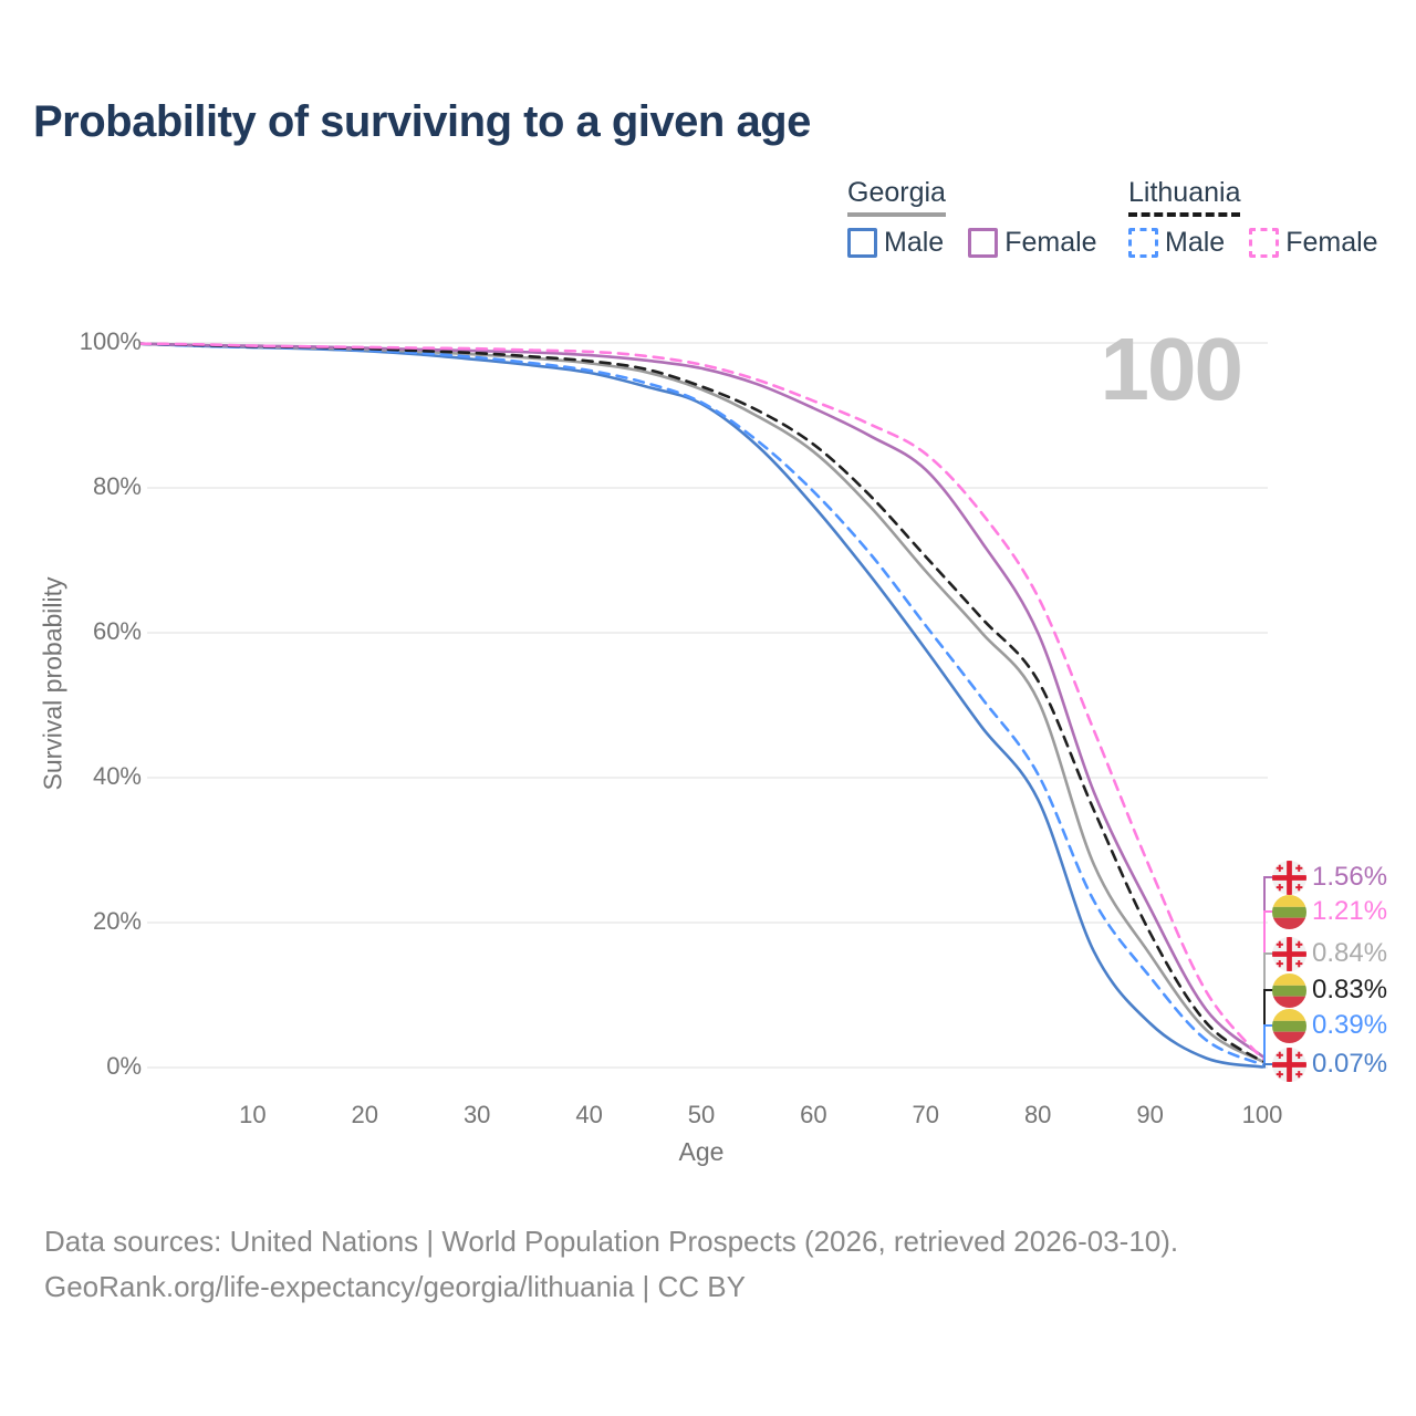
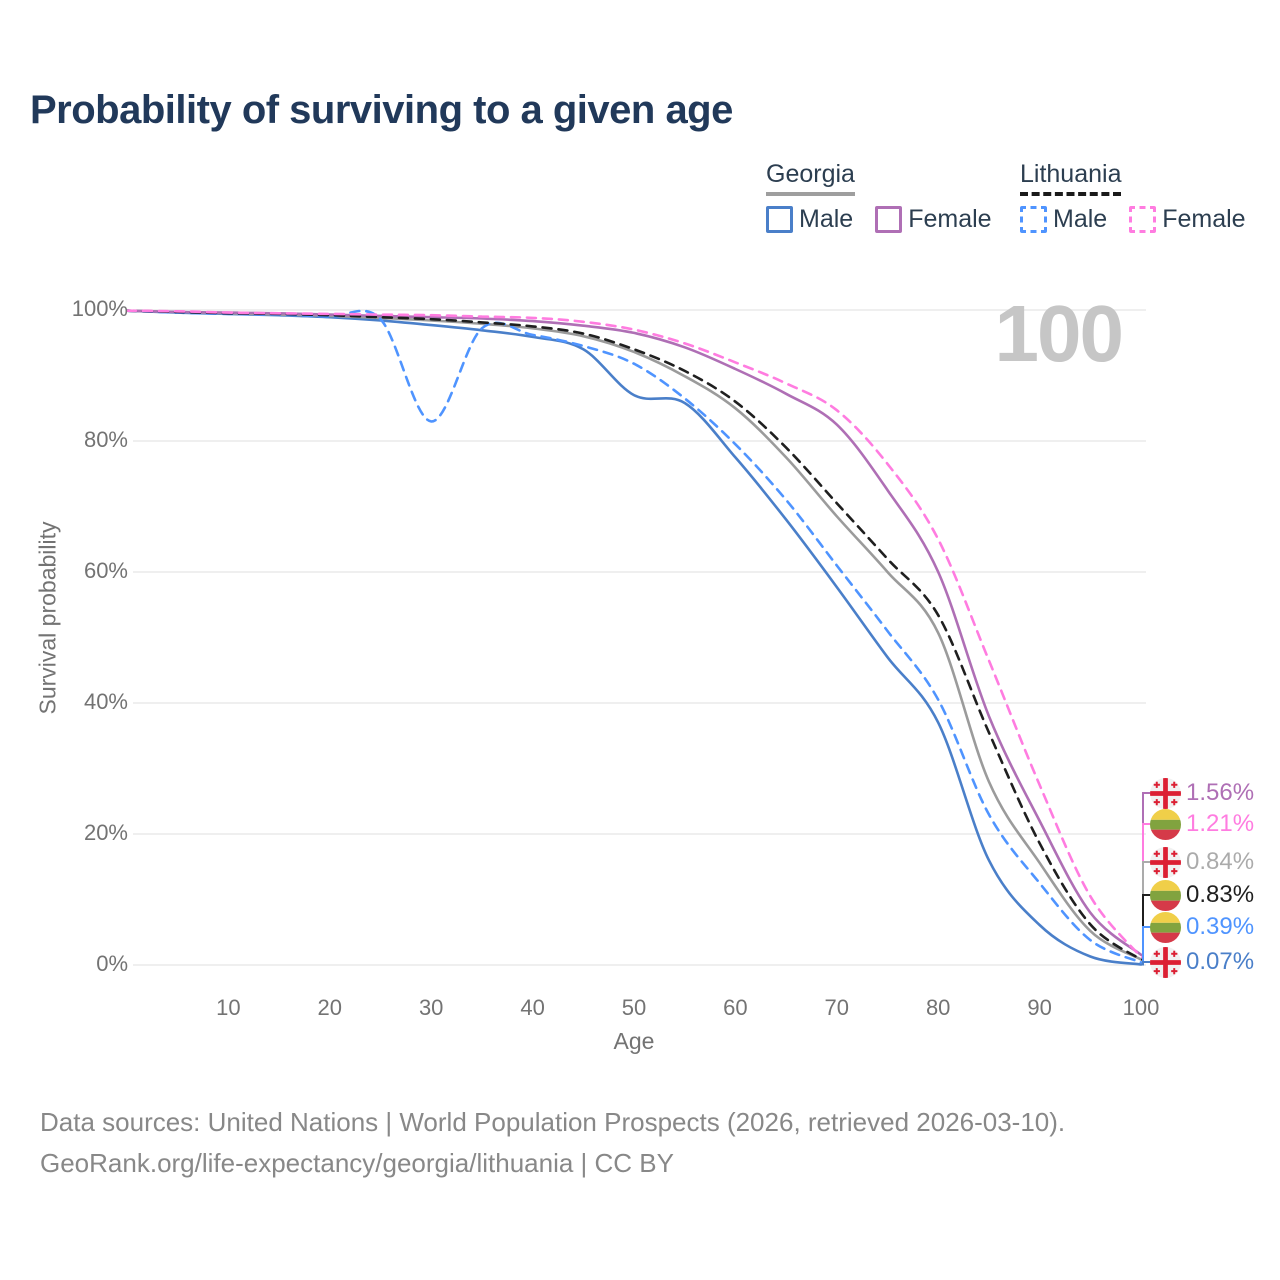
Lithuania Male/30: 98% -> 83%
Georgia Male/50: 92% -> 87%
